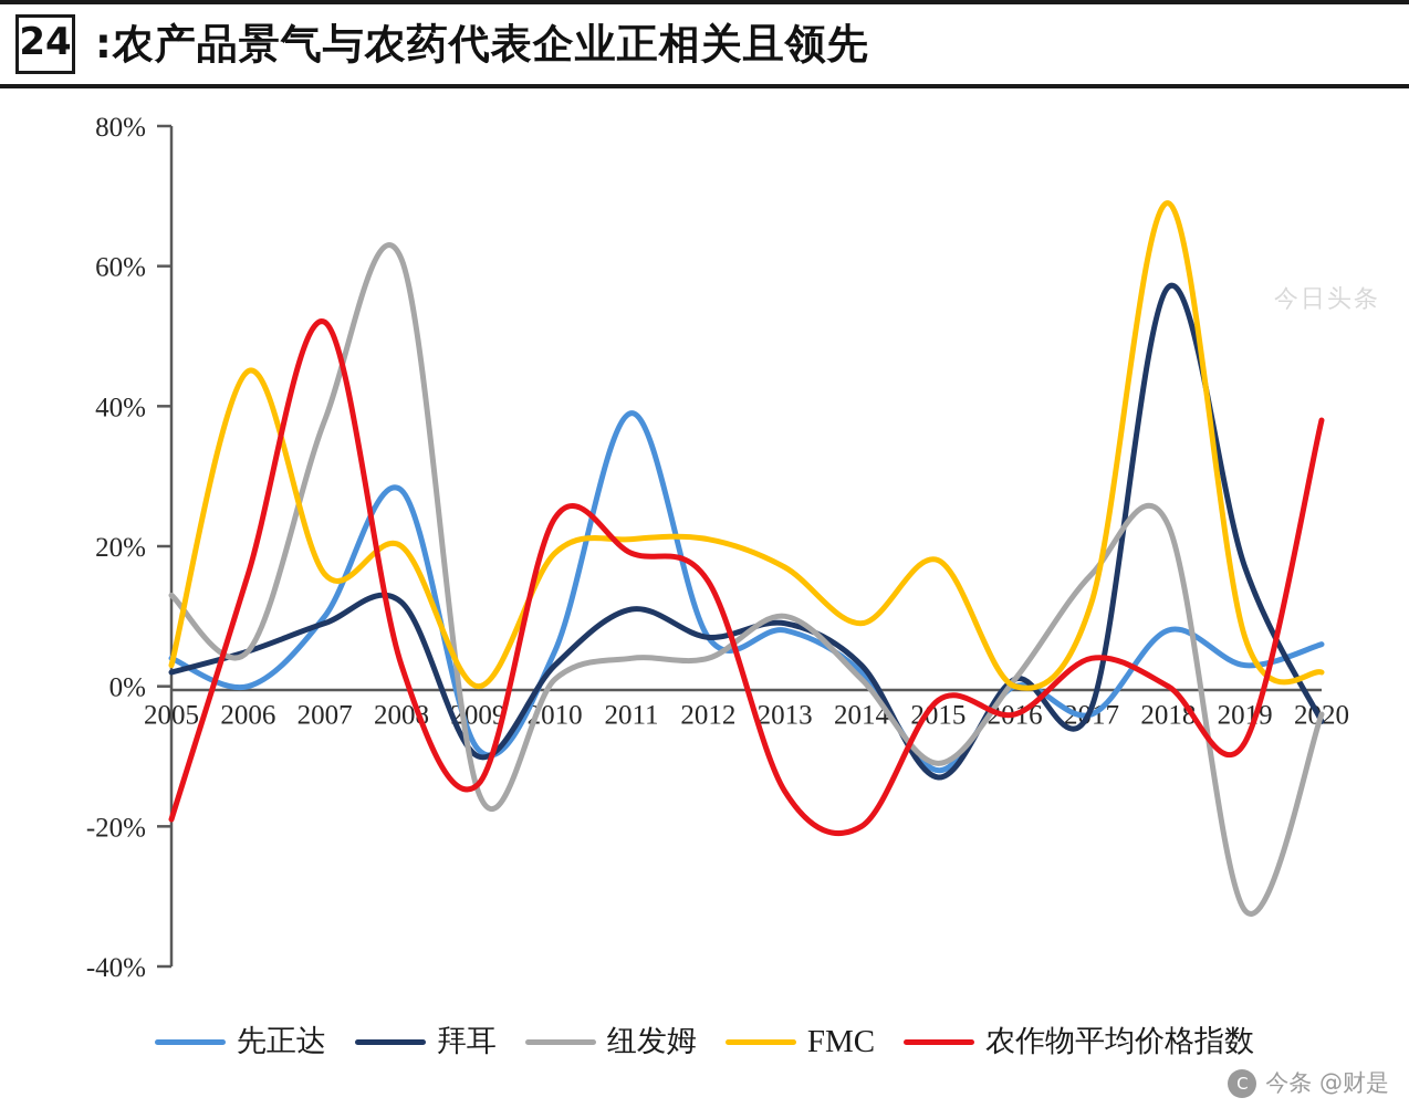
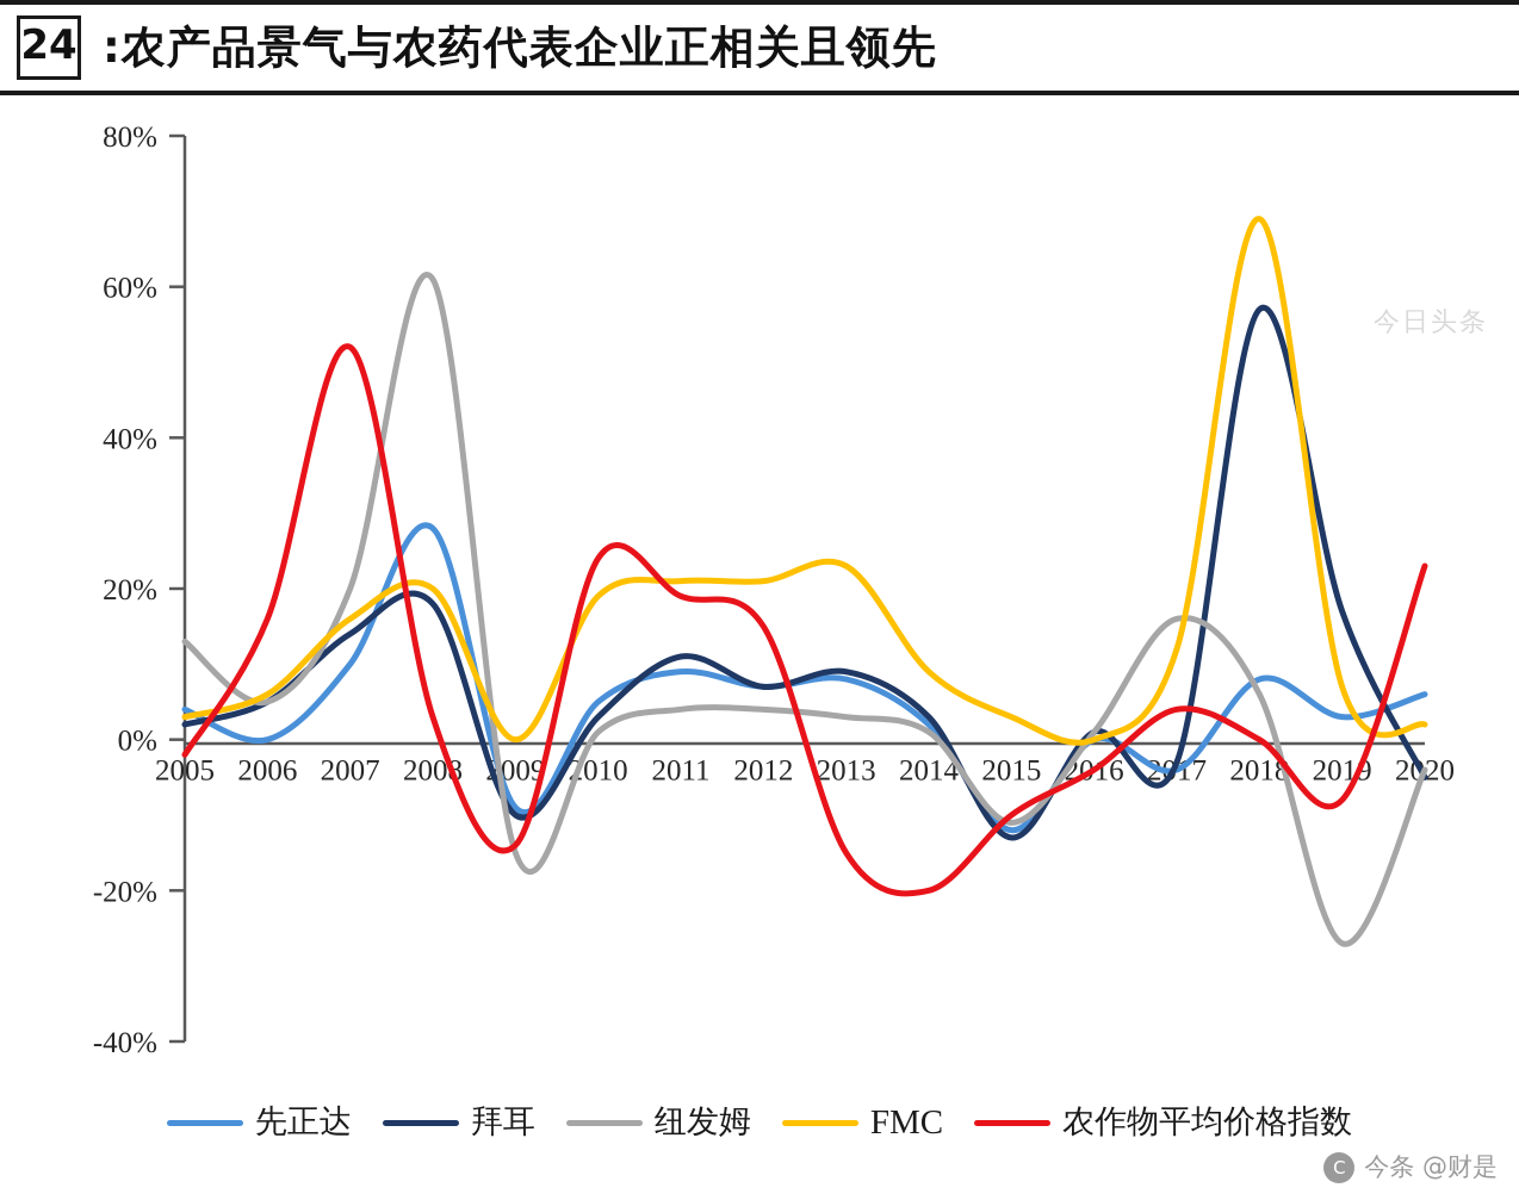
农作物平均价格指数/2005: -19% -> -2%
FMC/2006: 45% -> 6%
拜耳/2007: 9% -> 14%
纽发姆/2007: 38% -> 20%
拜耳/2008: 12% -> 18%
先正达/2011: 39% -> 9%
纽发姆/2013: 10% -> 3%
FMC/2013: 17% -> 23%
FMC/2015: 18% -> 3%
农作物平均价格指数/2015: -2% -> -10%
纽发姆/2018: 23% -> 6%
纽发姆/2019: -32% -> -27%
农作物平均价格指数/2020: 38% -> 23%
